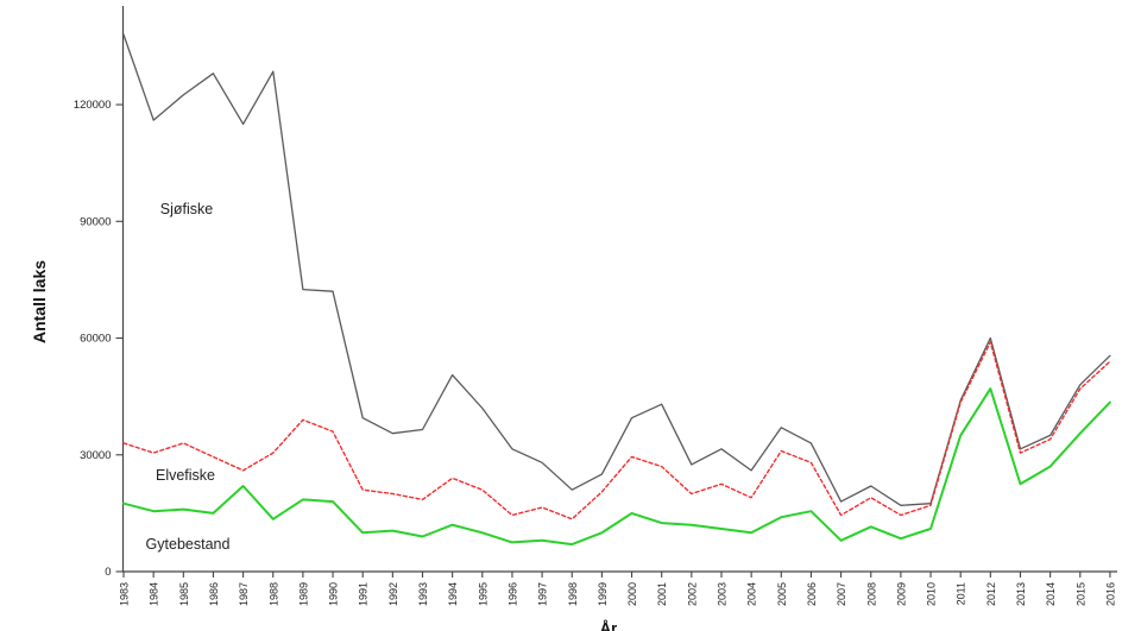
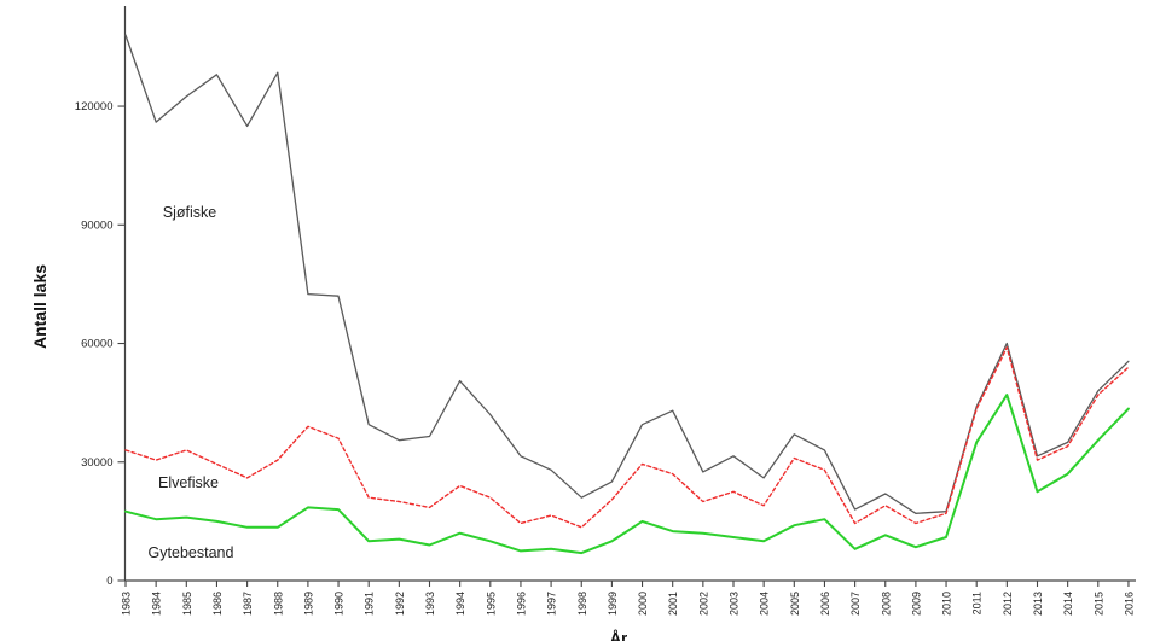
Gytebestand/1987: 22000 -> 14000
